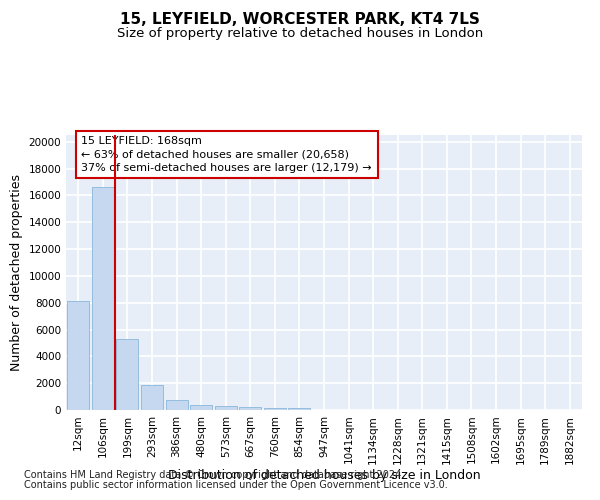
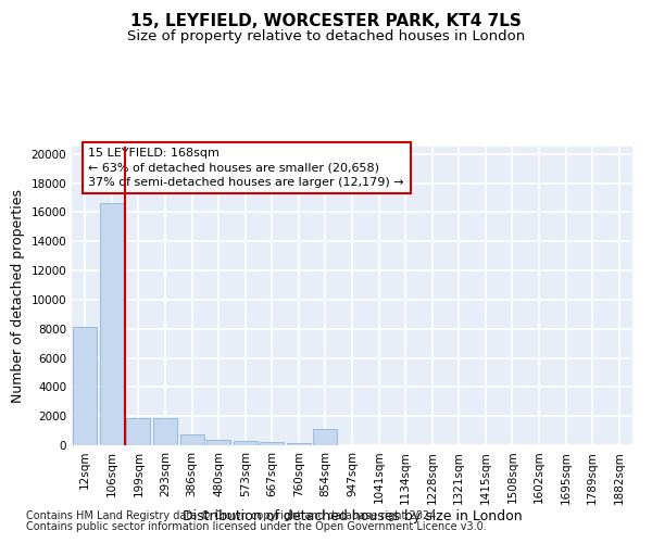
199sqm: 5300 -> 1900
854sqm: 200 -> 1100
